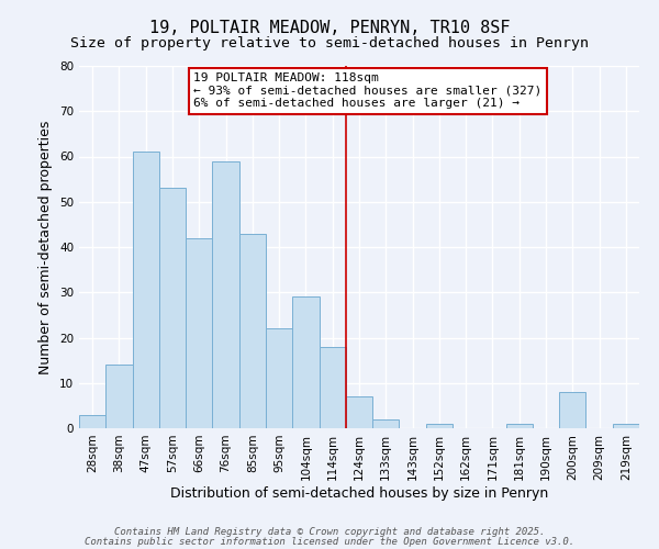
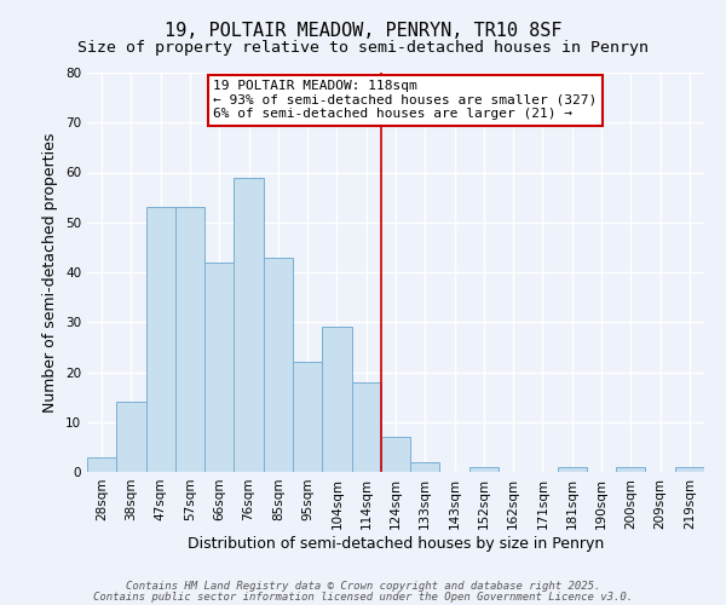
47sqm: 61 -> 53
200sqm: 8 -> 1
